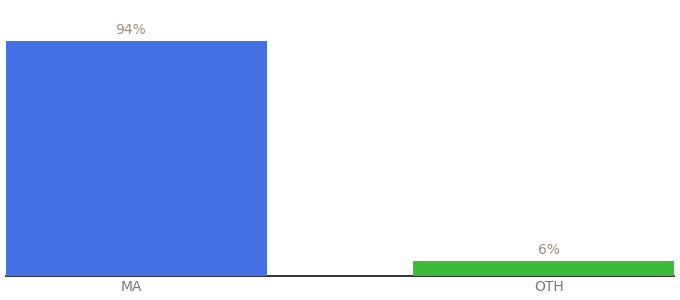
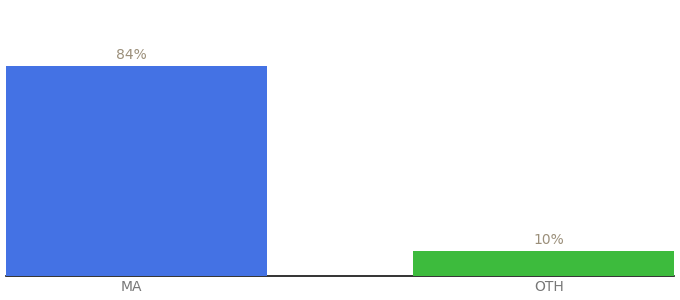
MA: 94% -> 84%
OTH: 6% -> 10%
